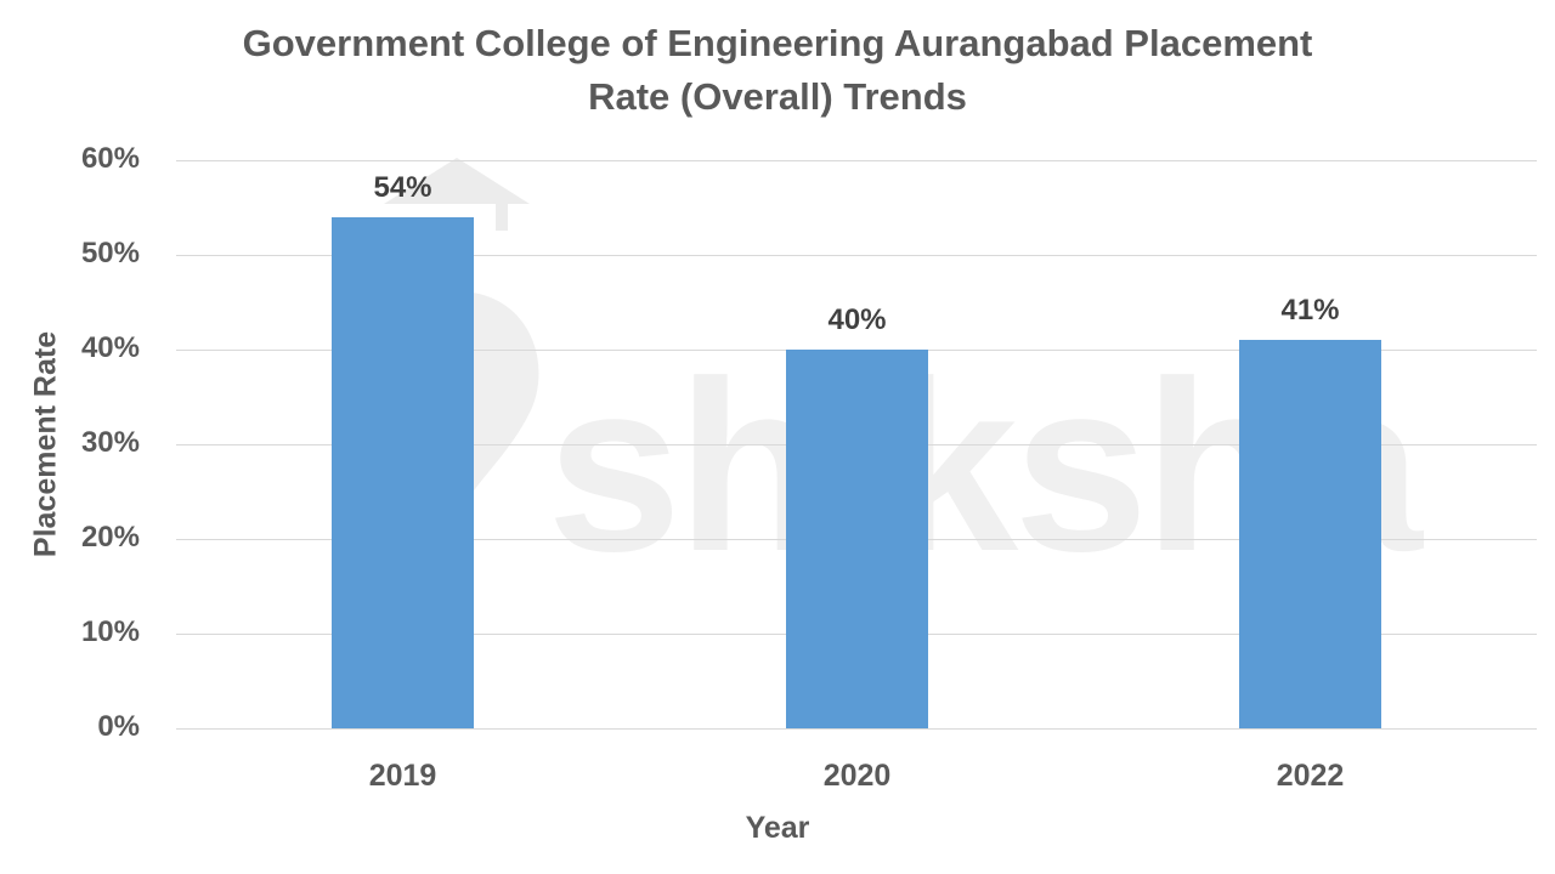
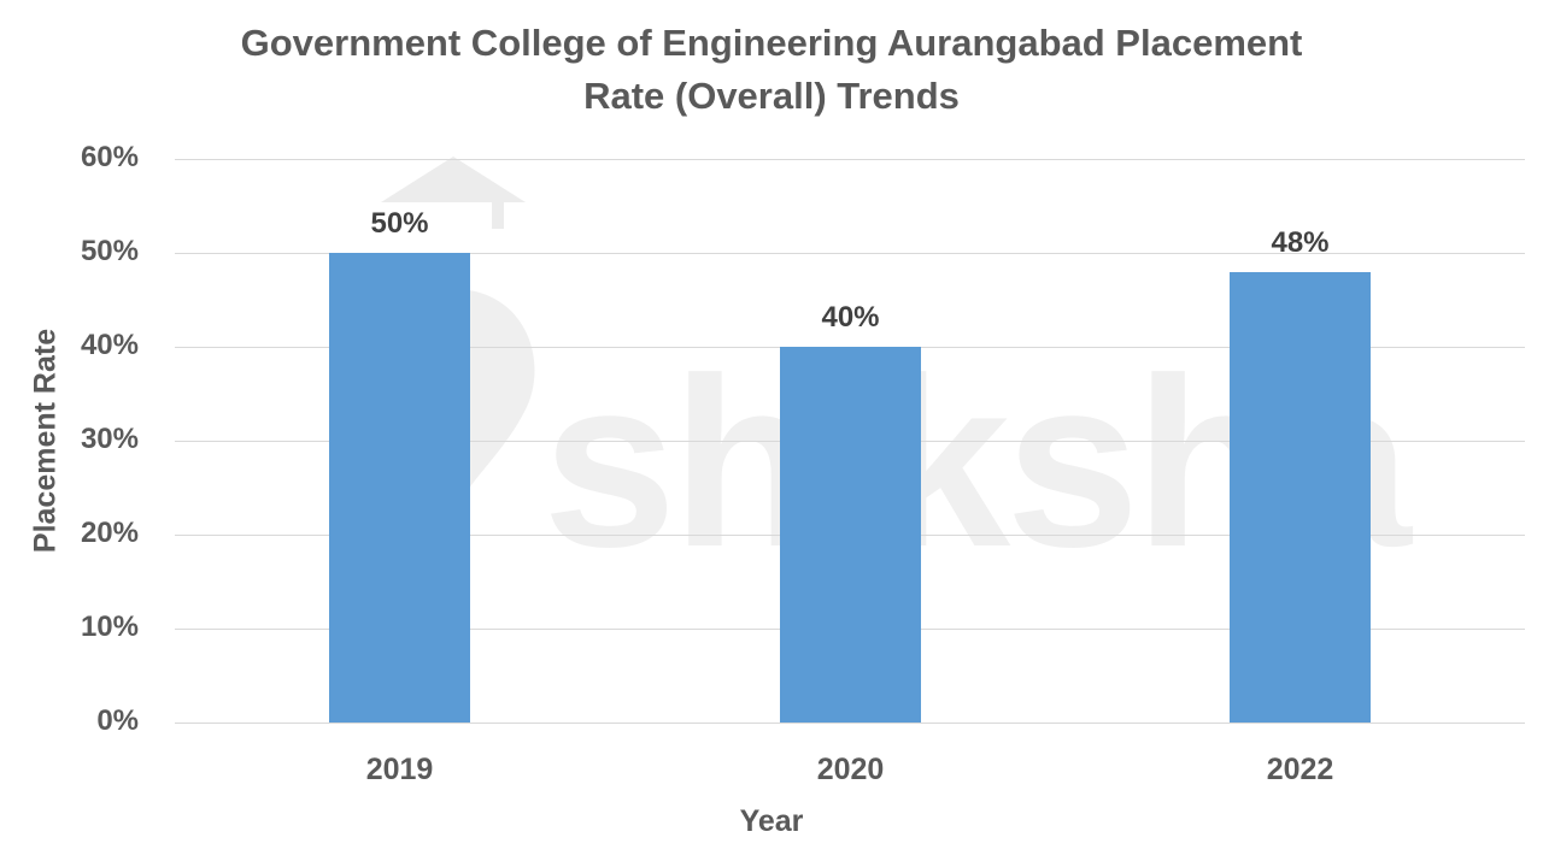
2019: 54% -> 50%
2022: 41% -> 48%
